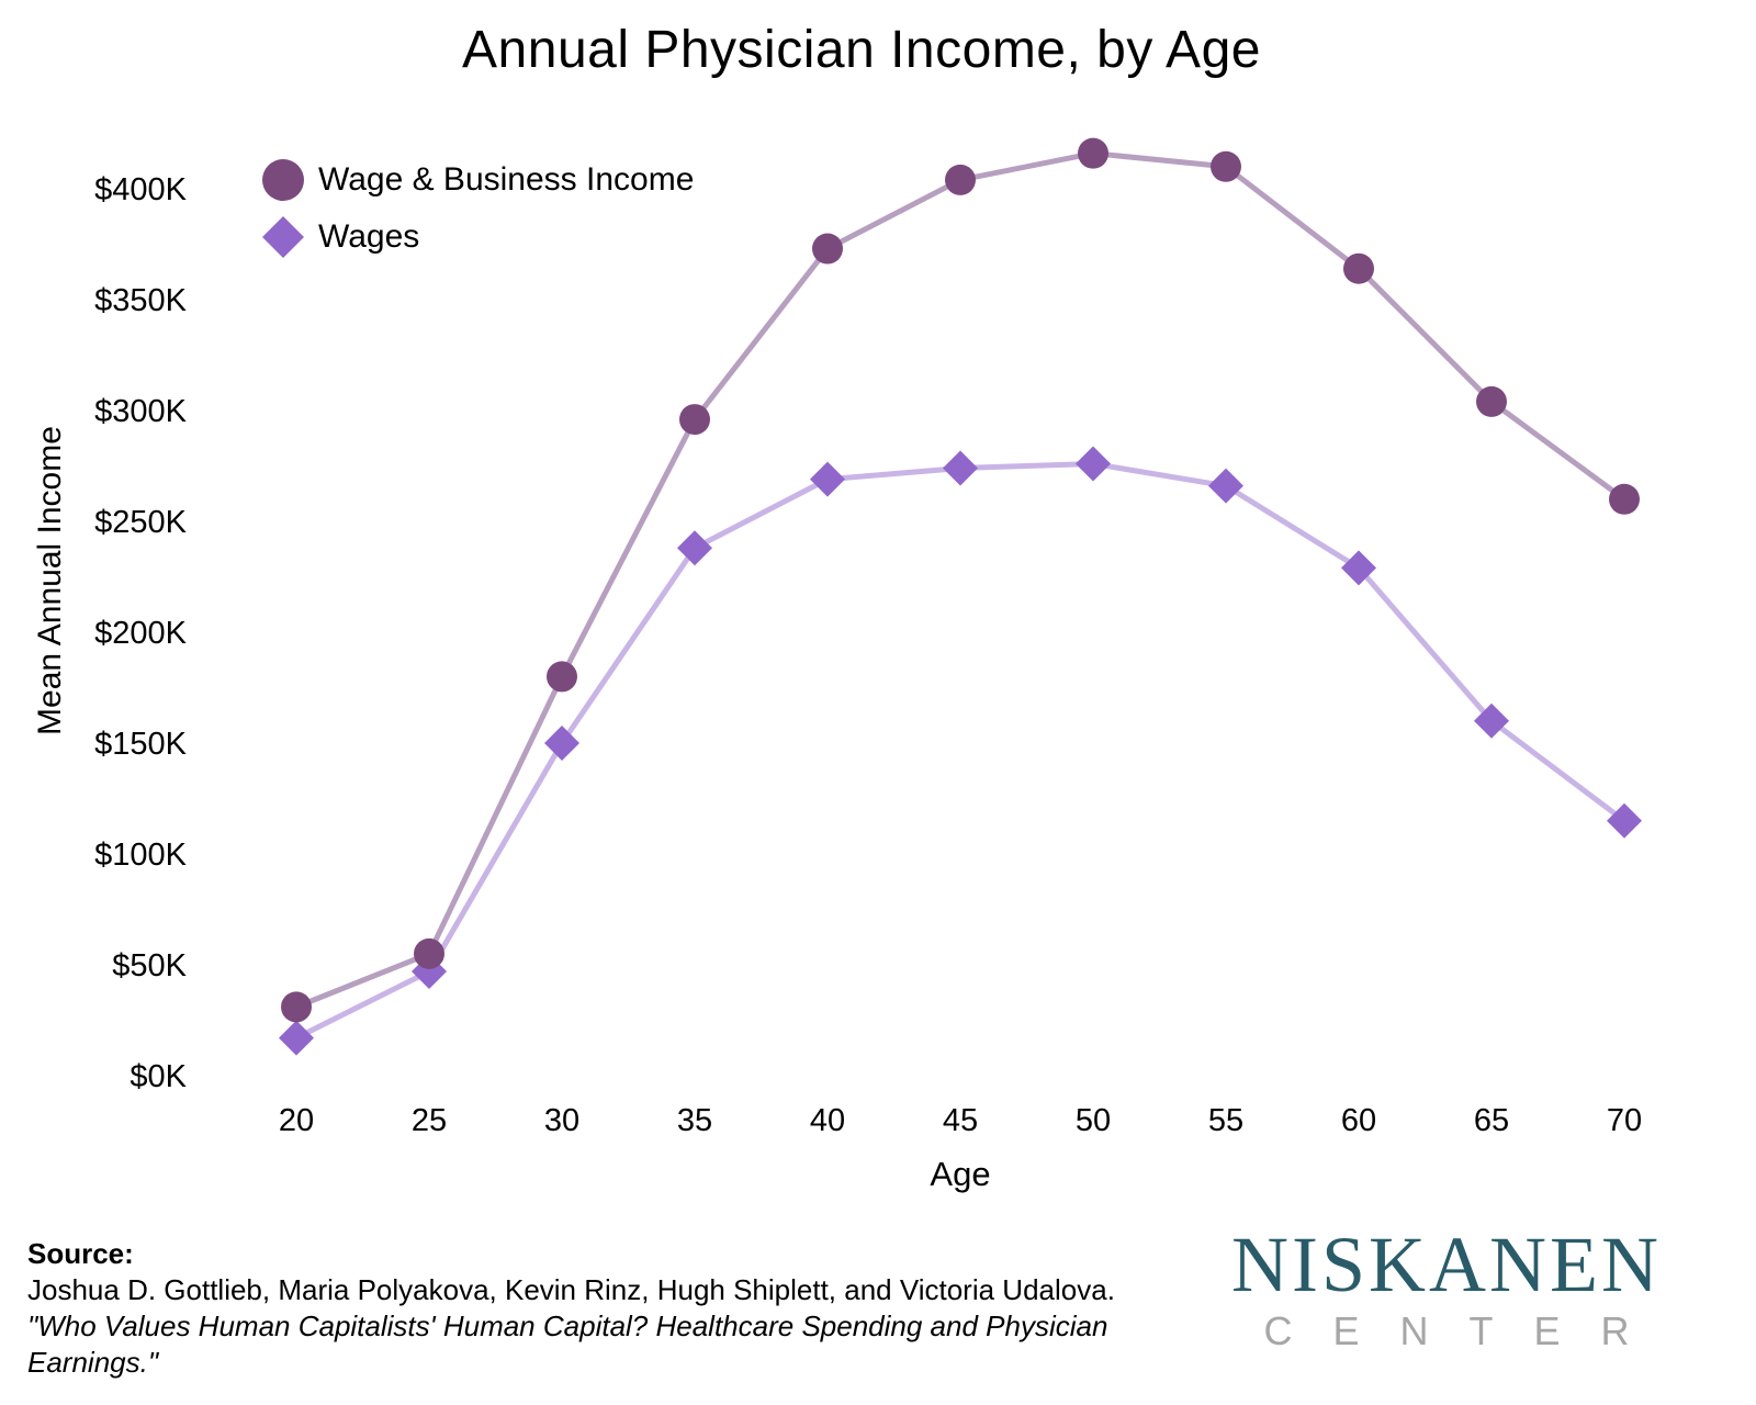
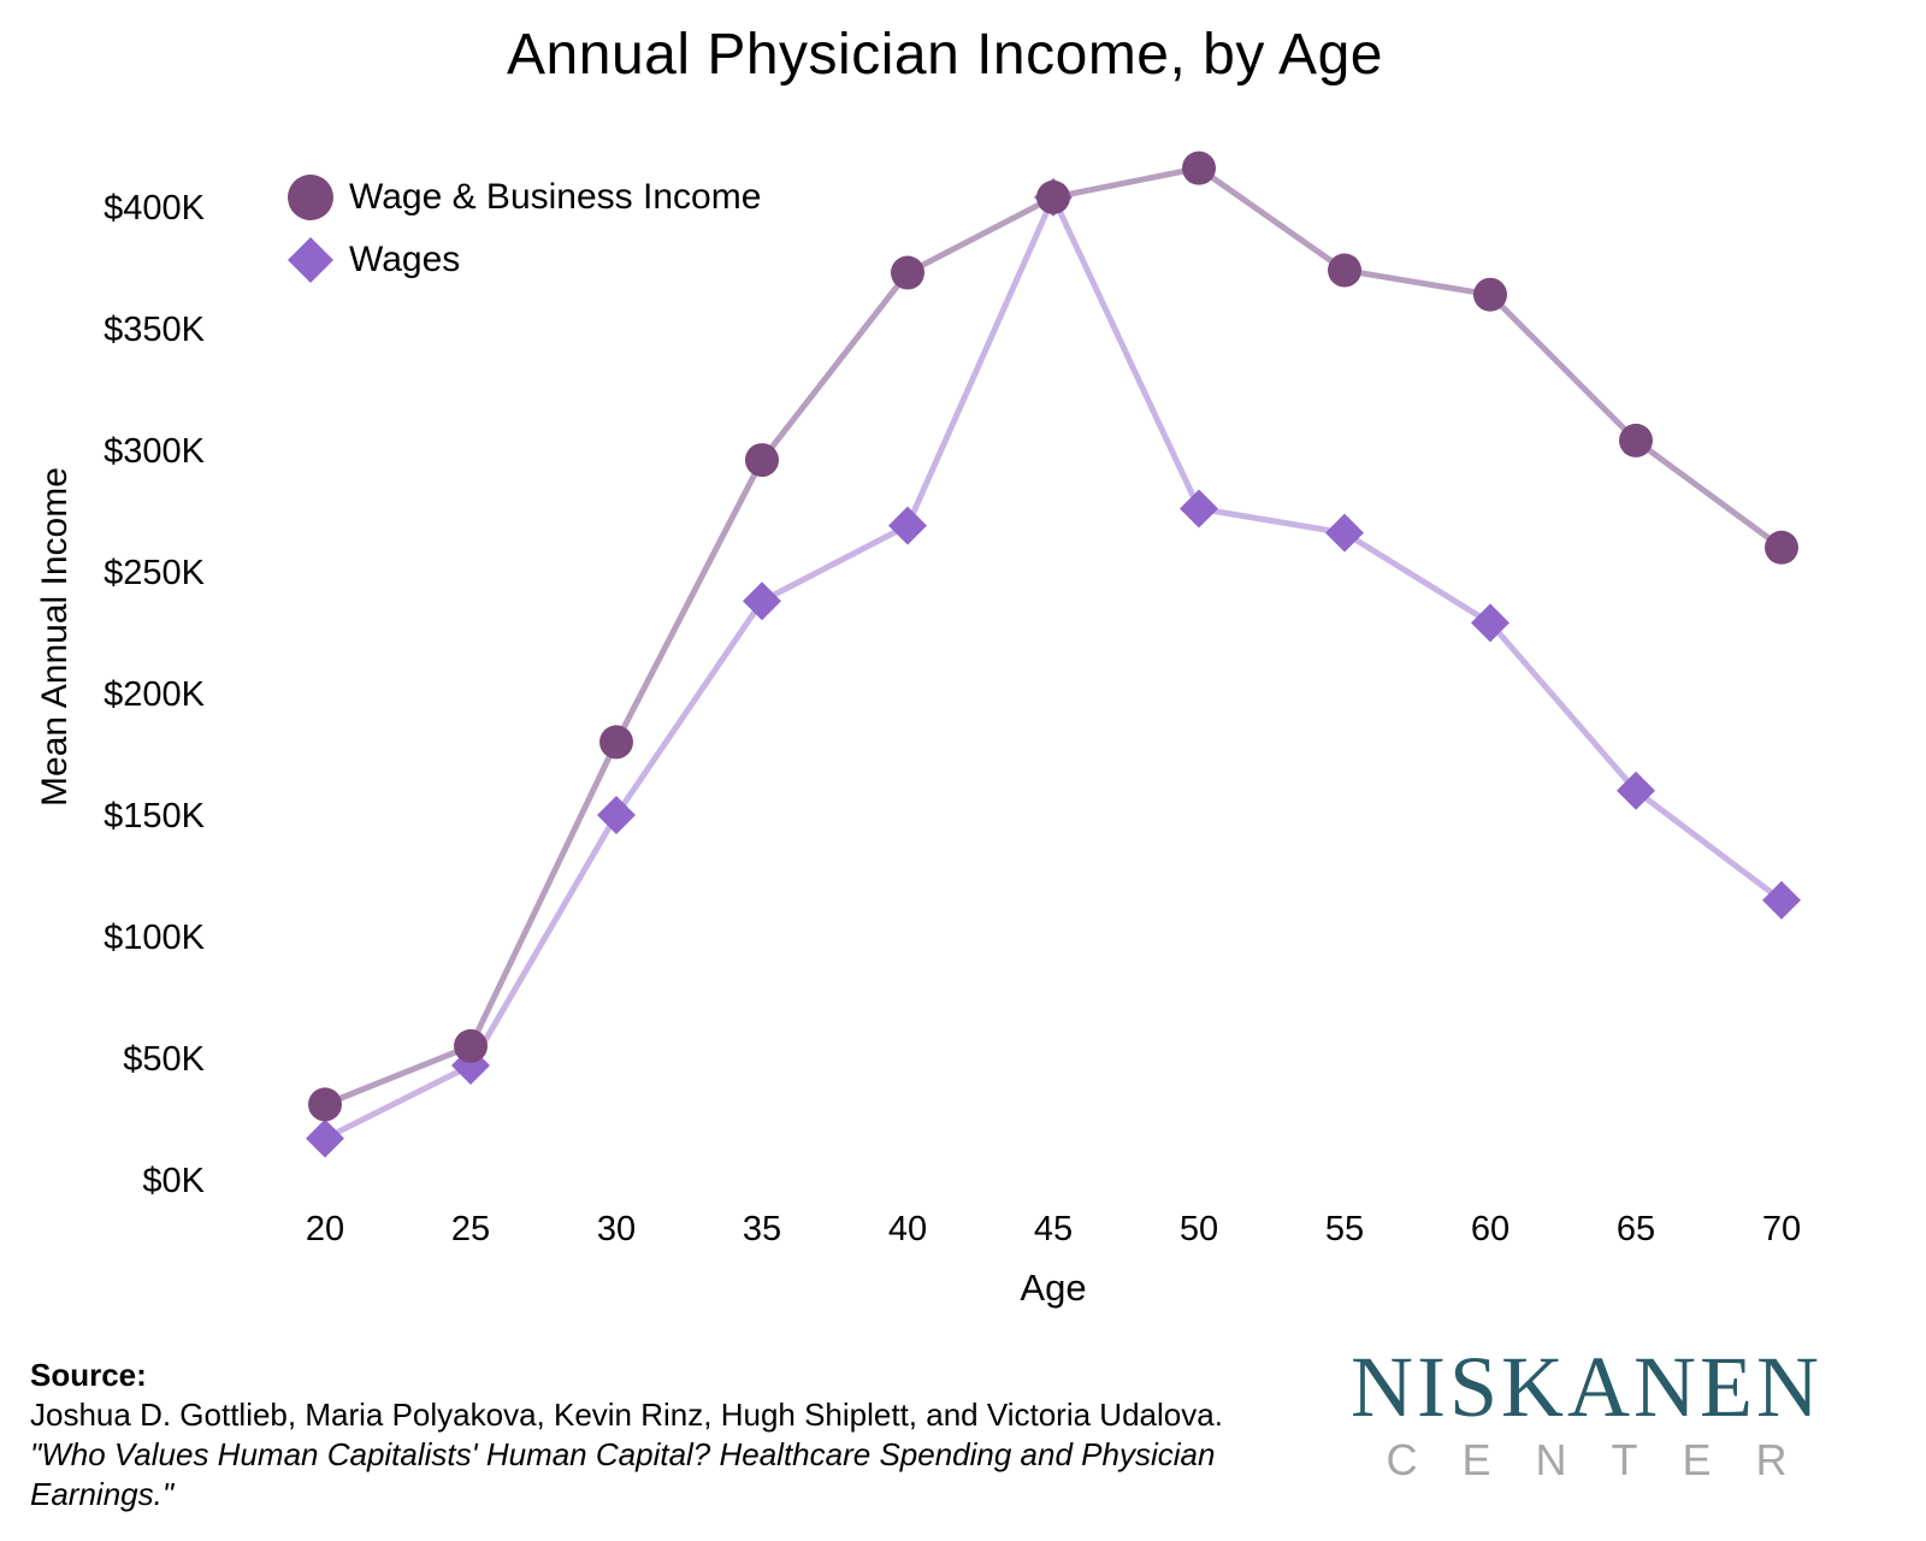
Wages/45: $274K -> $404K
Wage & Business Income/55: $410K -> $374K
